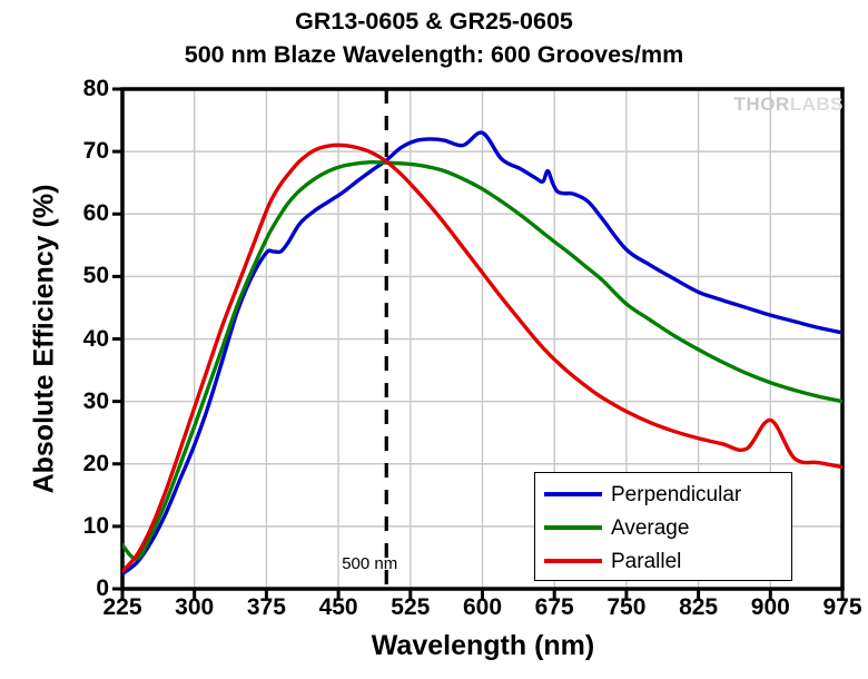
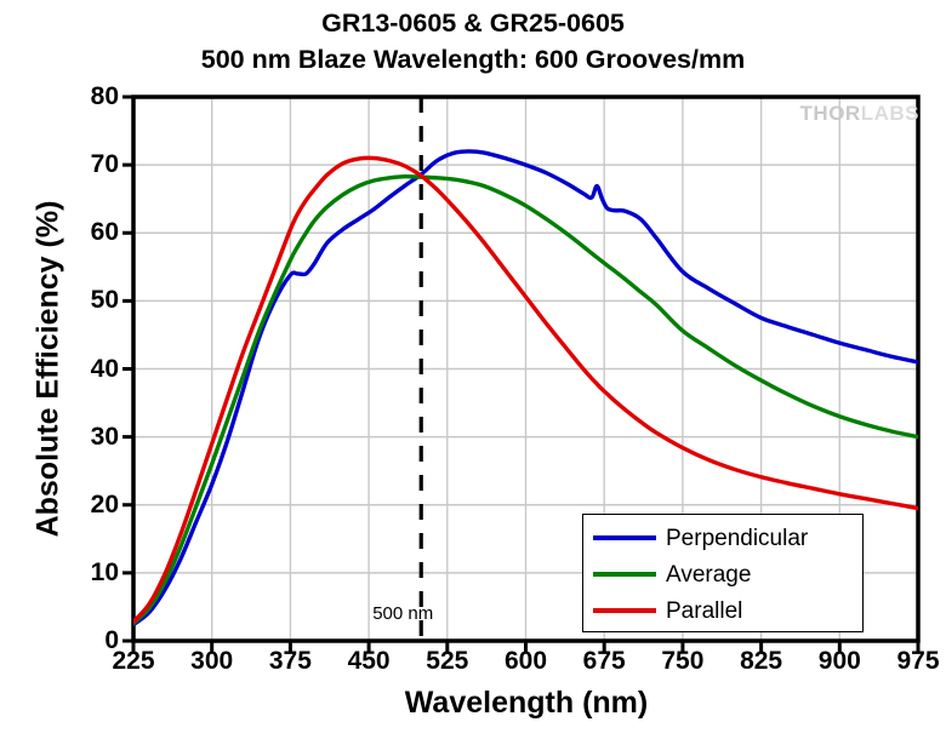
Average/225: 7 -> 3
Perpendicular/600: 73 -> 70
Parallel/900: 27 -> 22
